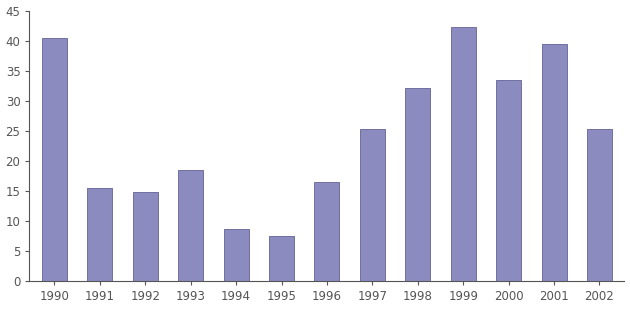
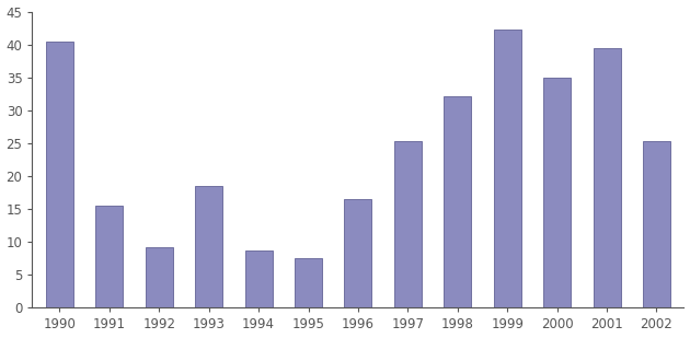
1992: 14.8 -> 9.2
2000: 33.5 -> 35.0
